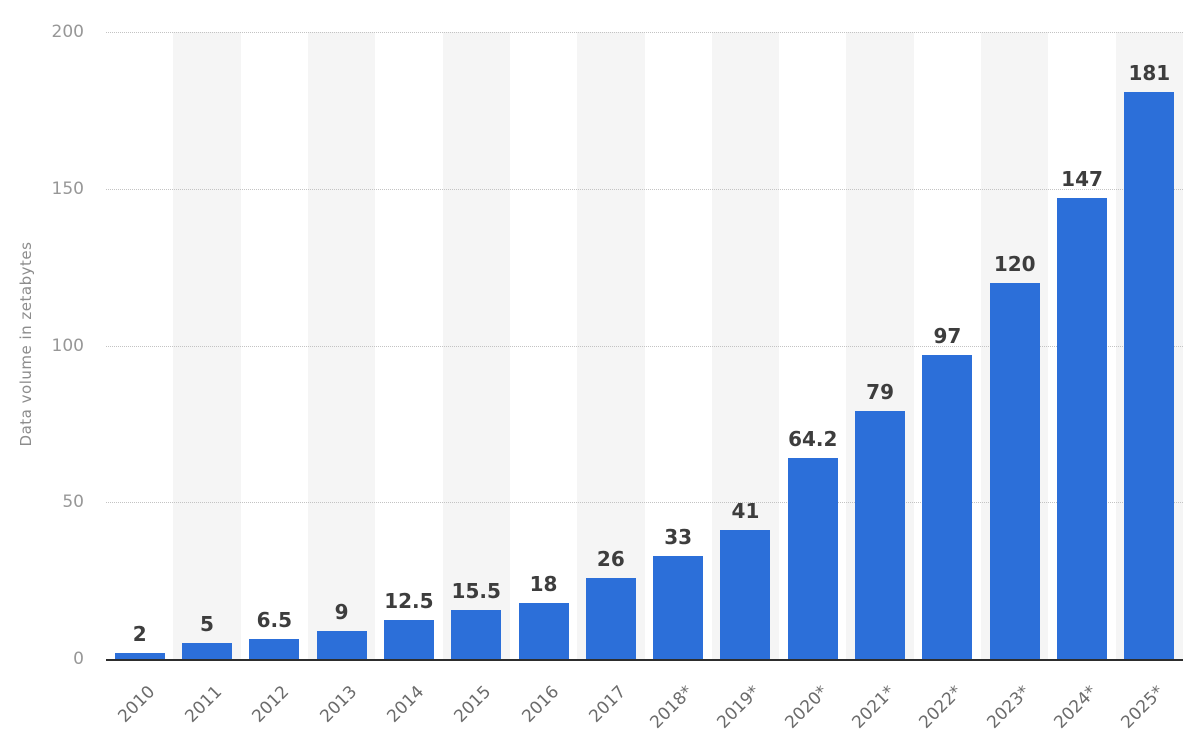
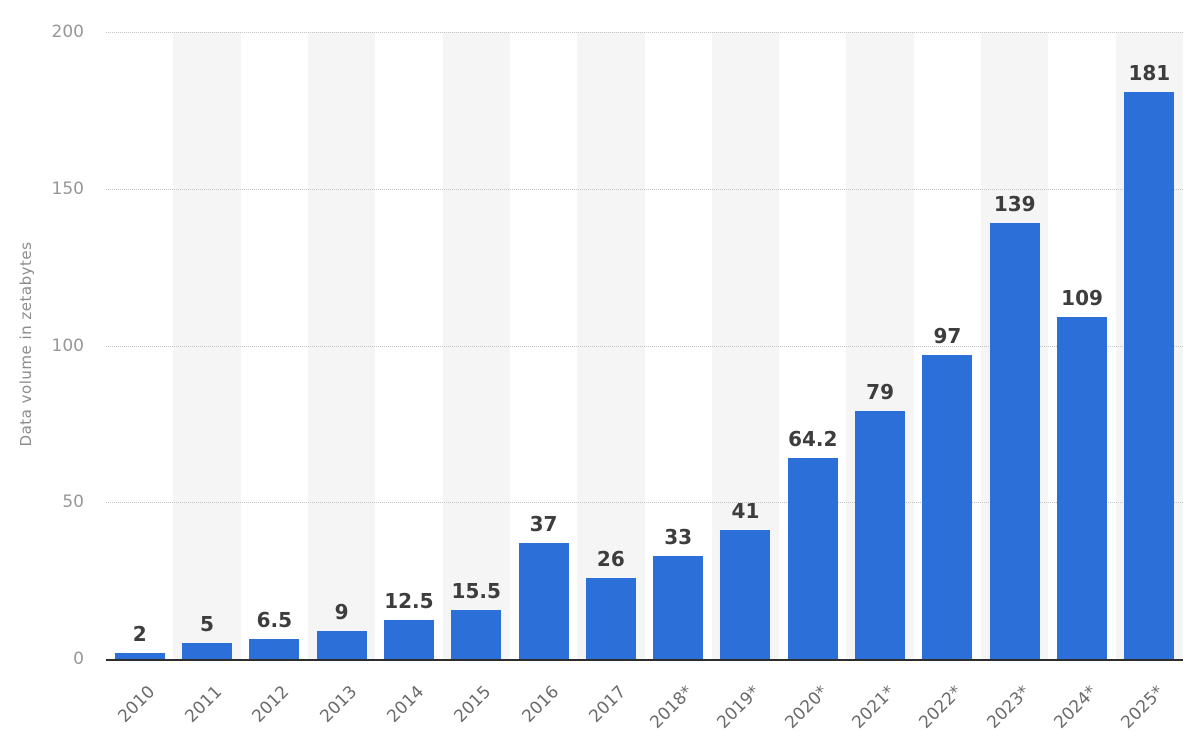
2016: 18 -> 37
2023*: 120 -> 139
2024*: 147 -> 109
